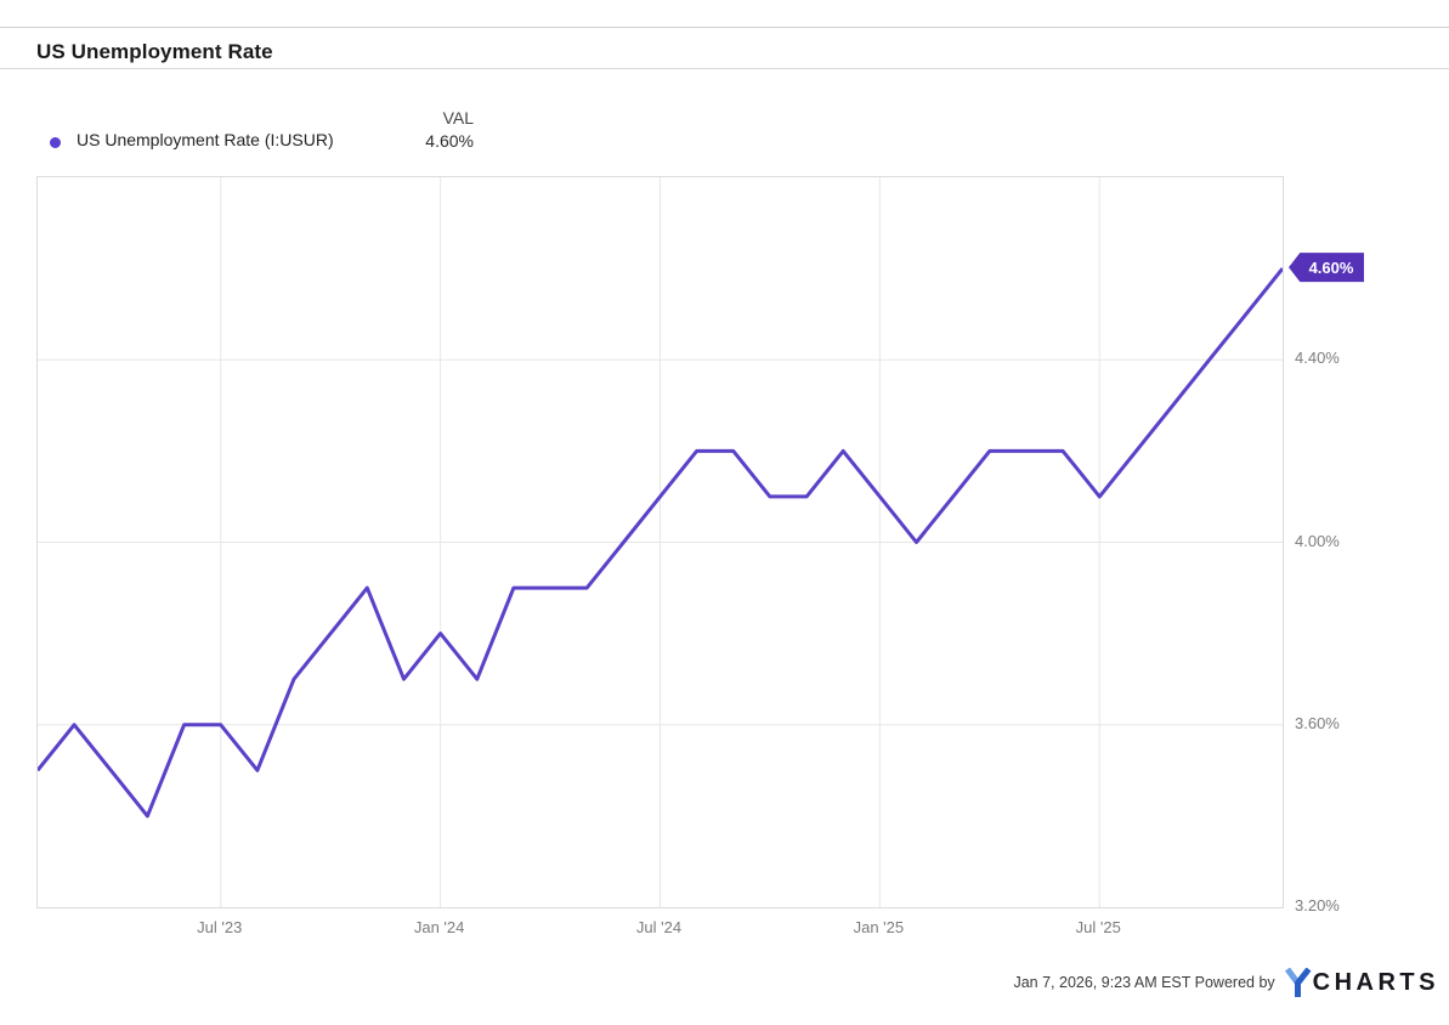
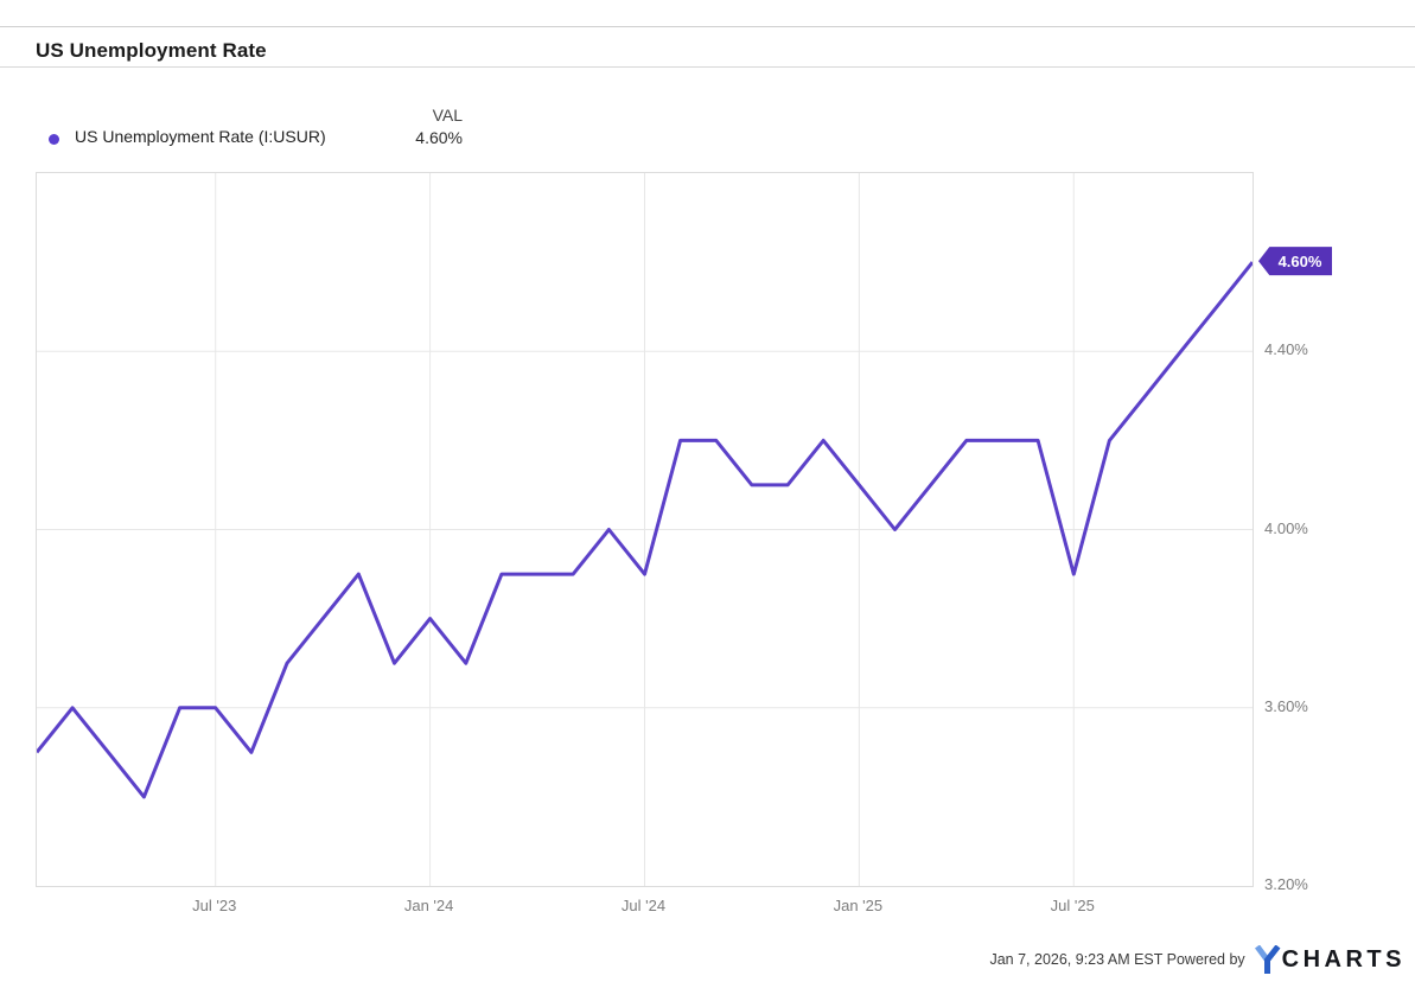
Jul '24: 4.1% -> 3.9%
Jul '25: 4.1% -> 3.9%
